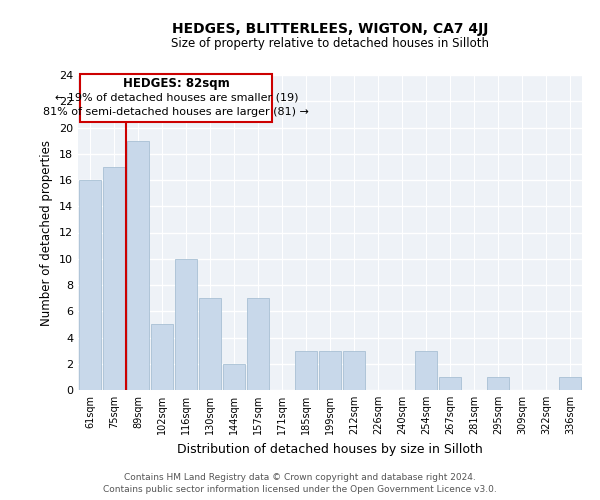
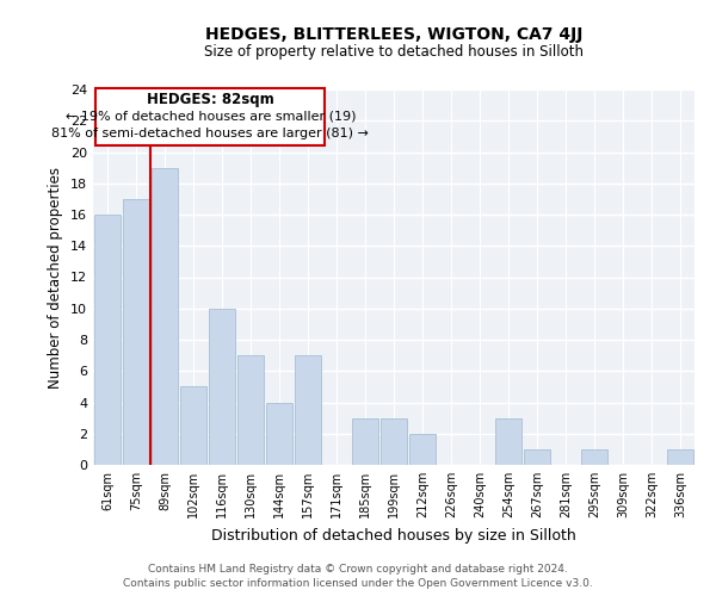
144sqm: 2 -> 4
212sqm: 3 -> 2
